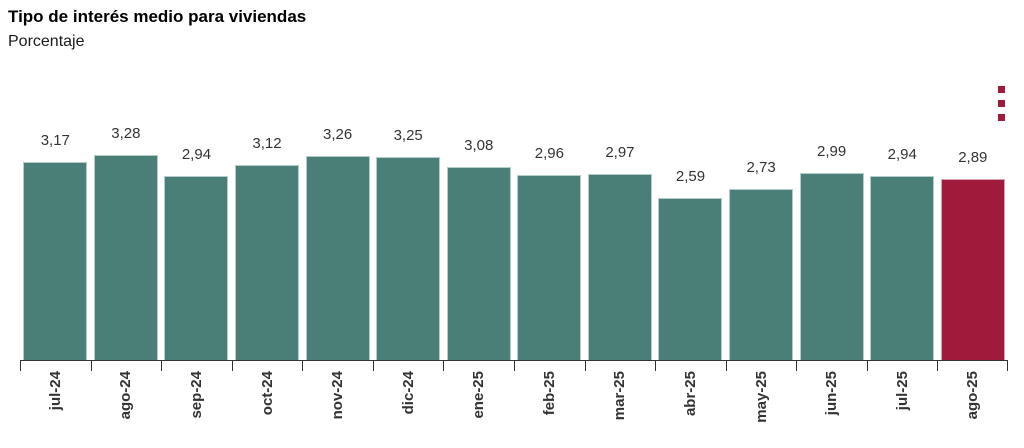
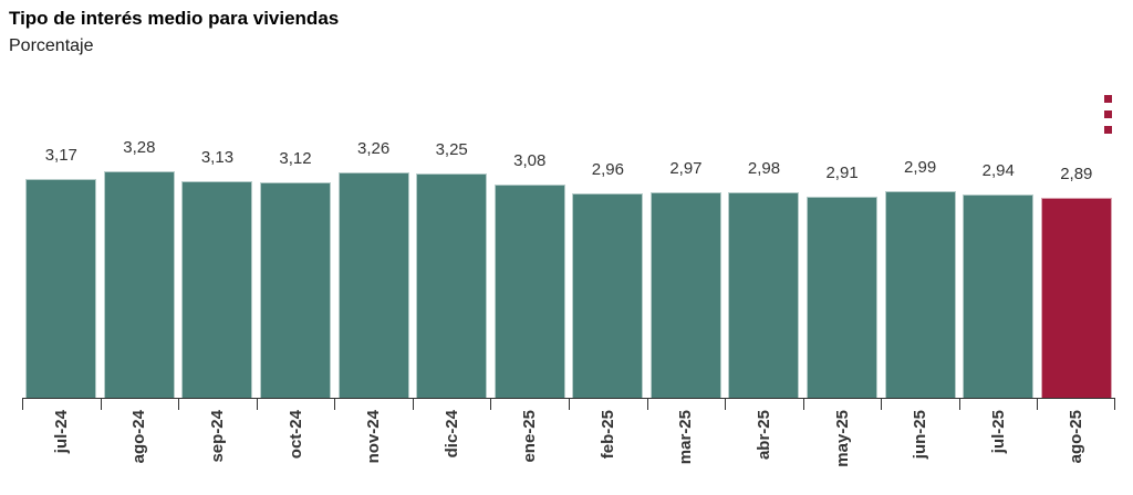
sep-24: 2,94 -> 3,13
abr-25: 2,59 -> 2,98
may-25: 2,73 -> 2,91
